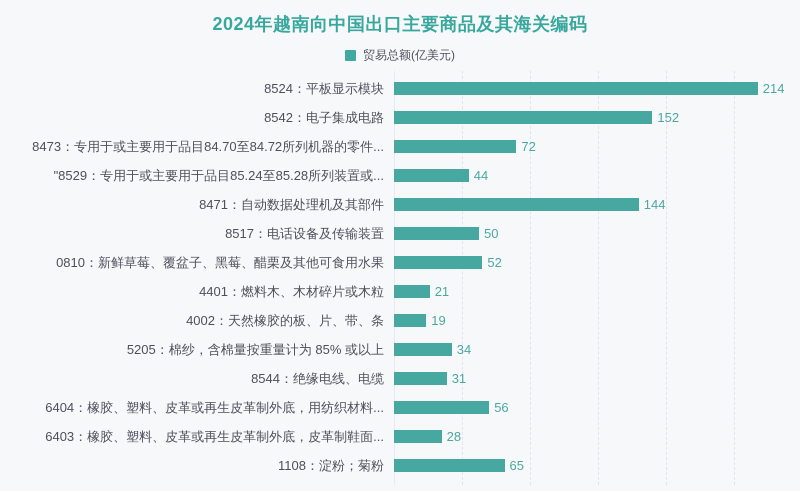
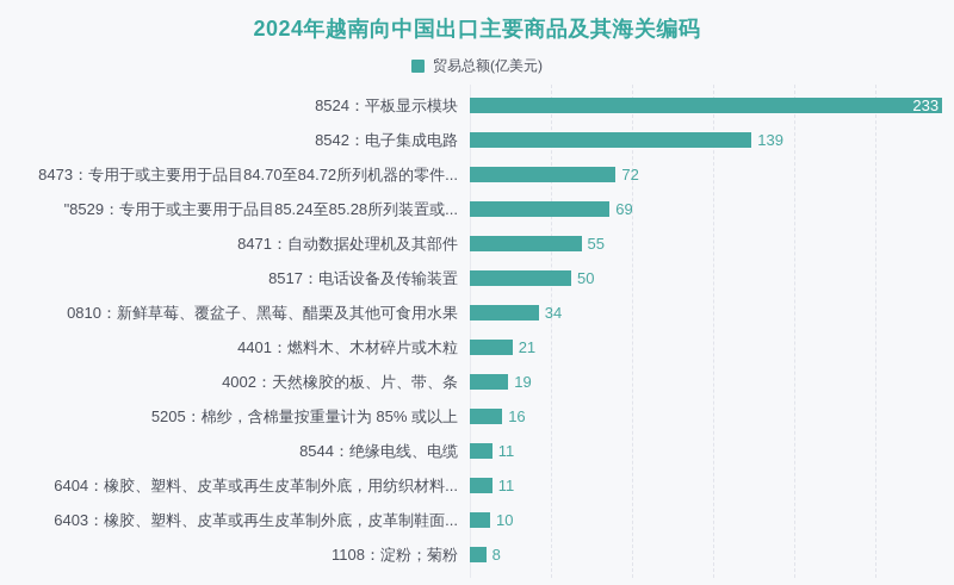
8524：平板显示模块: 214 -> 233
8542：电子集成电路: 152 -> 139
"8529：专用于或主要用于品目85.24至85.28所列装置或...: 44 -> 69
8471：自动数据处理机及其部件: 144 -> 55
0810：新鲜草莓、覆盆子、黑莓、醋栗及其他可食用水果: 52 -> 34
5205：棉纱，含棉量按重量计为 85% 或以上: 34 -> 16
8544：绝缘电线、电缆: 31 -> 11
6404：橡胶、塑料、皮革或再生皮革制外底，用纺织材料...: 56 -> 11
6403：橡胶、塑料、皮革或再生皮革制外底，皮革制鞋面...: 28 -> 10
1108：淀粉；菊粉: 65 -> 8
